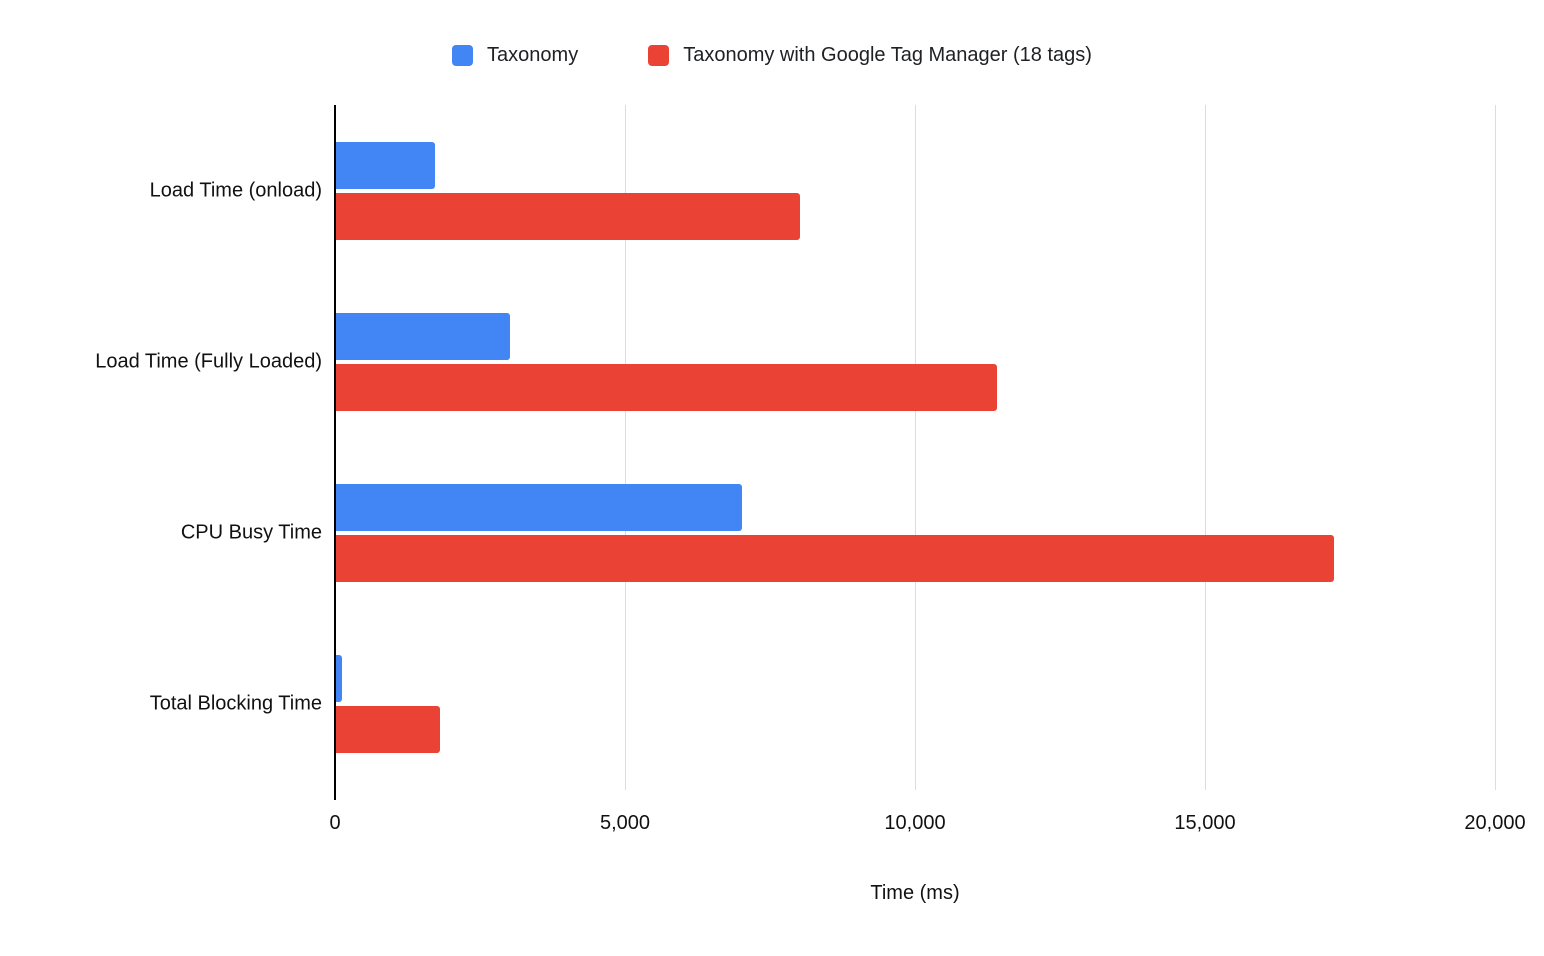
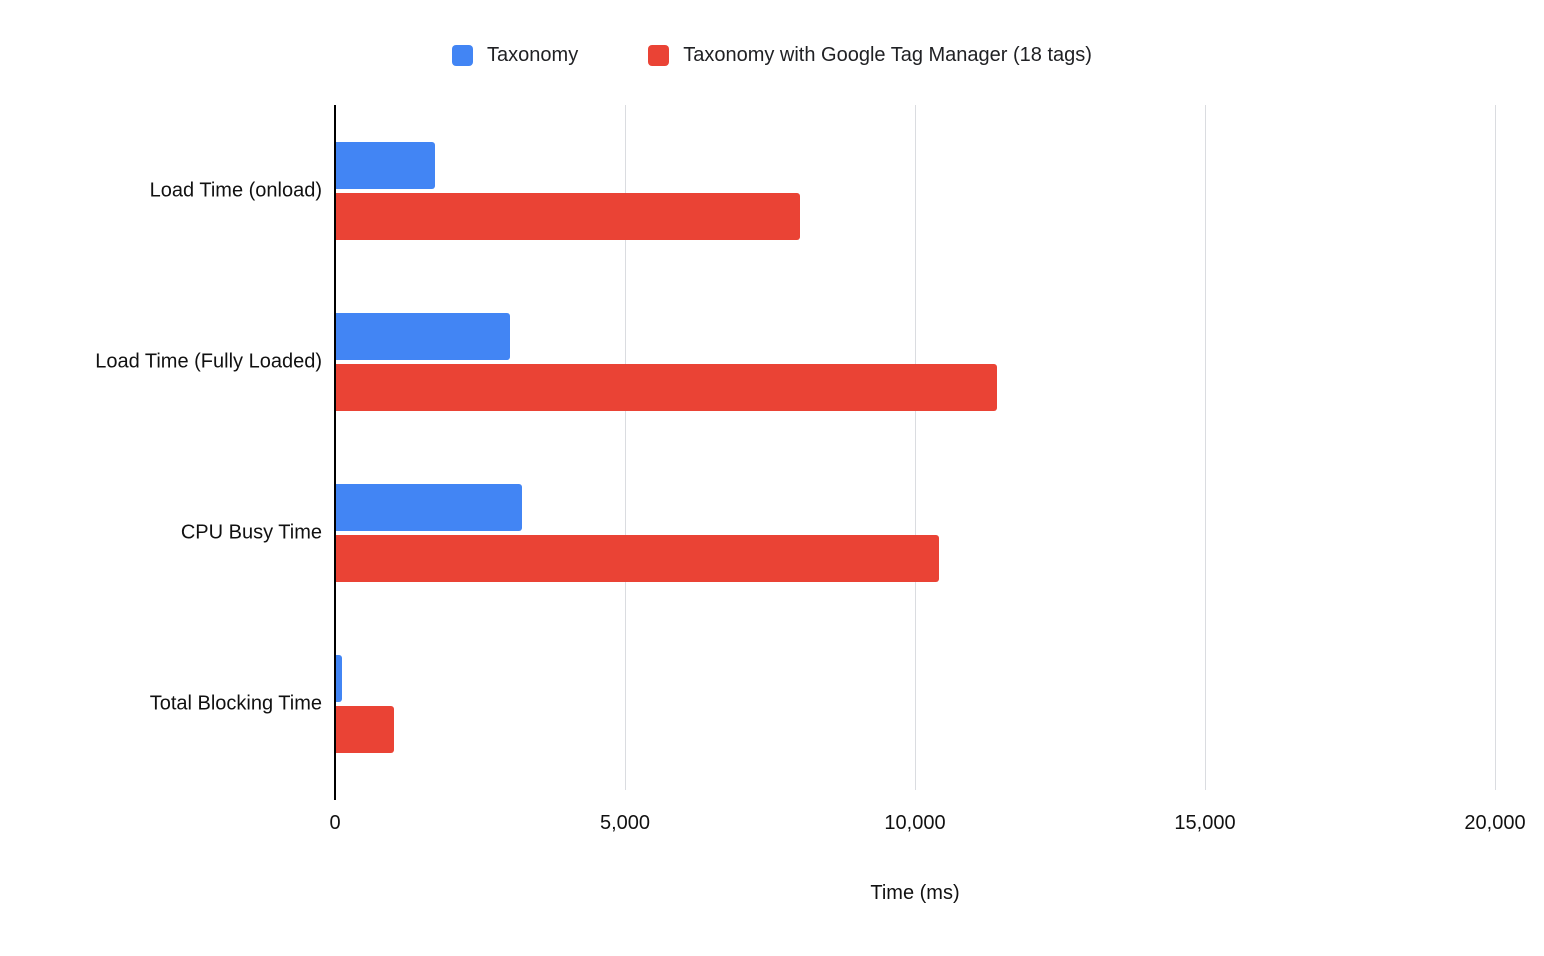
Taxonomy/CPU Busy Time: 7000 -> 3200
Taxonomy with Google Tag Manager (18 tags)/CPU Busy Time: 17200 -> 10400
Taxonomy with Google Tag Manager (18 tags)/Total Blocking Time: 1800 -> 1000
